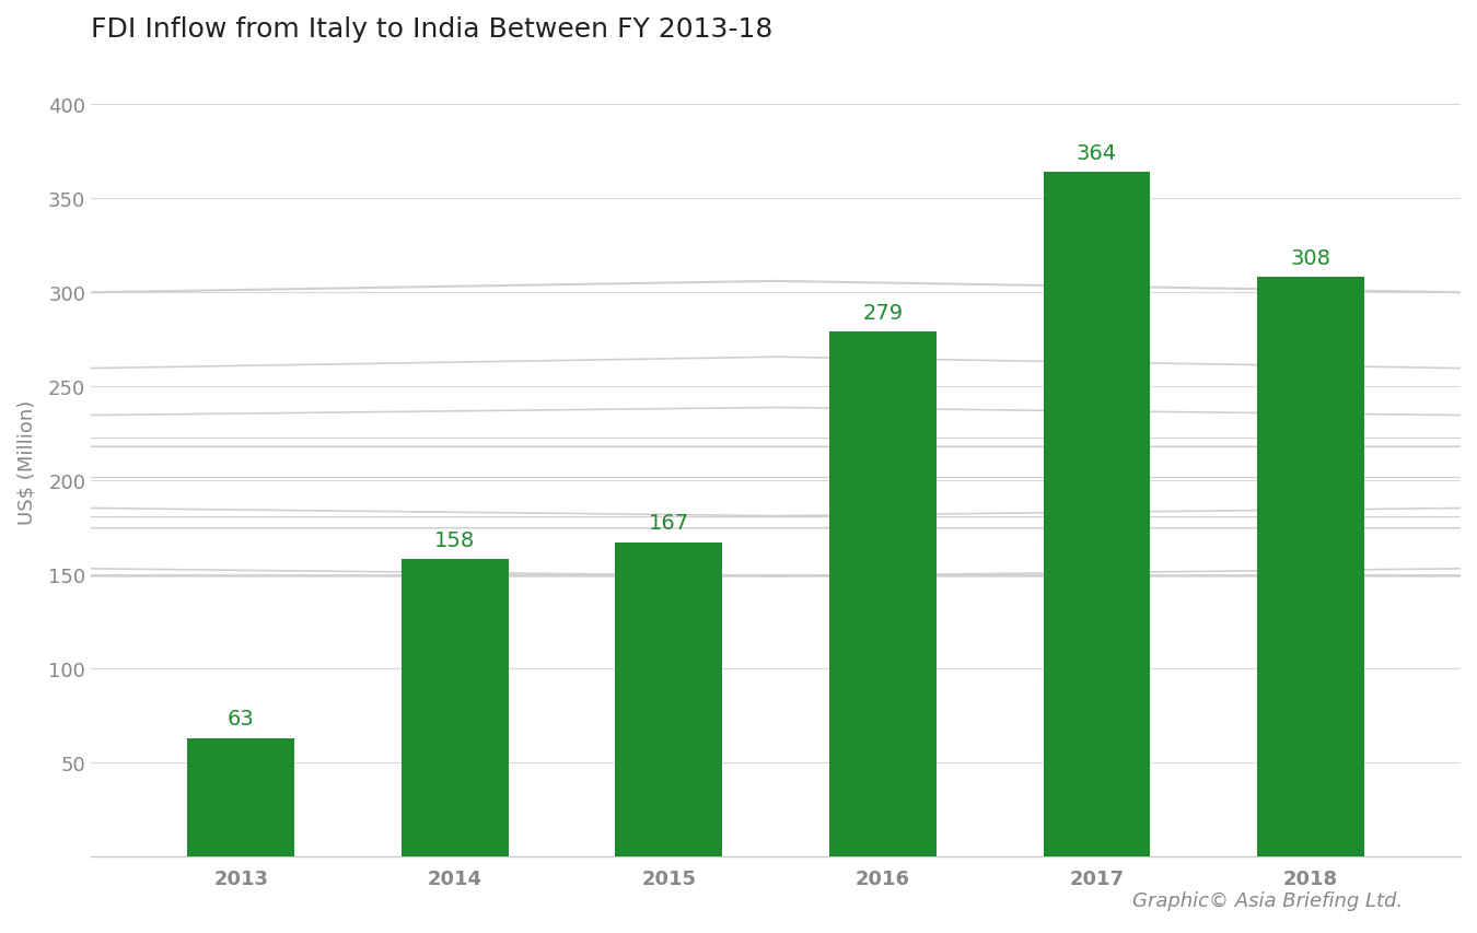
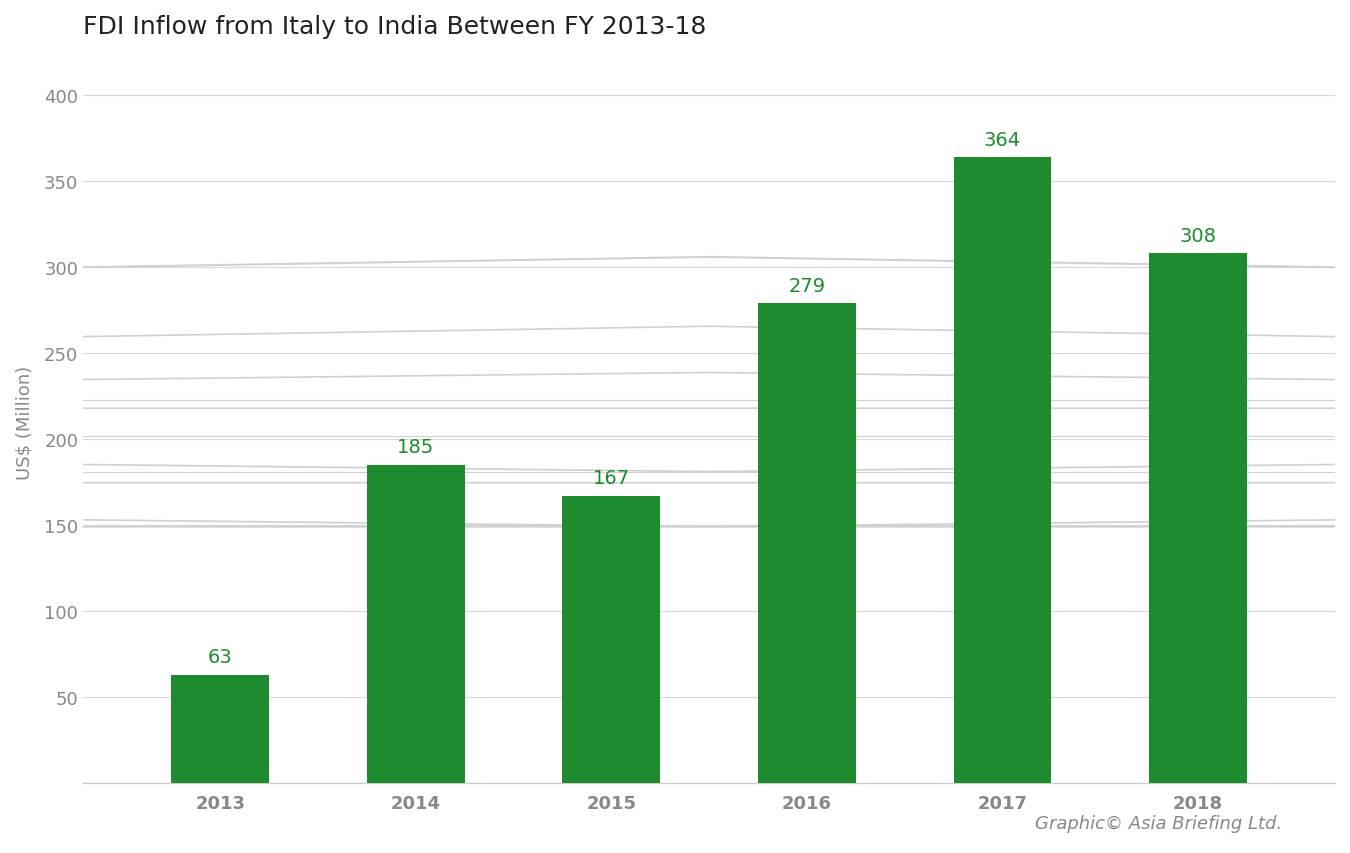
2014: 158 -> 185
